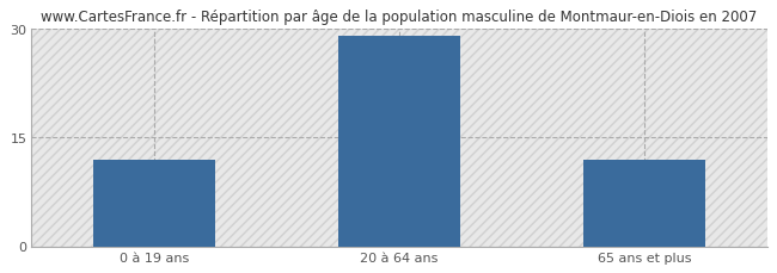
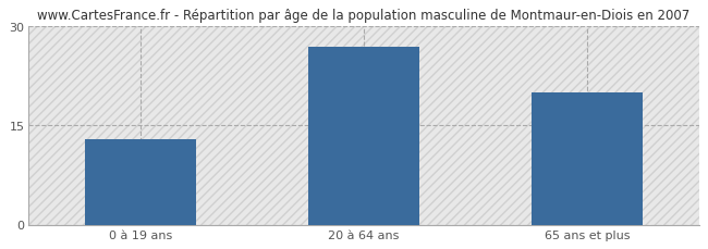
0 à 19 ans: 12 -> 13
20 à 64 ans: 29 -> 27
65 ans et plus: 12 -> 20
